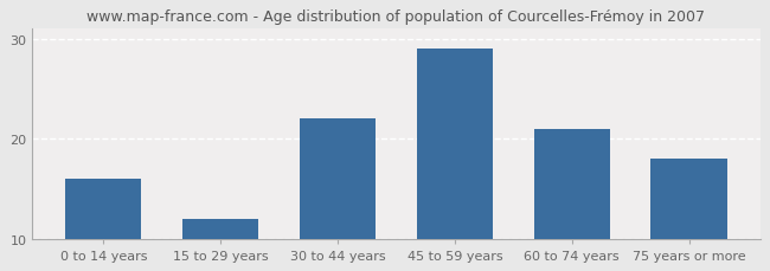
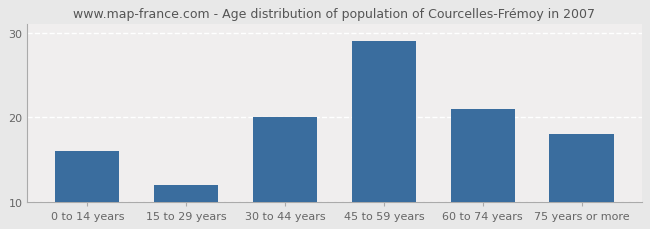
30 to 44 years: 22 -> 20
